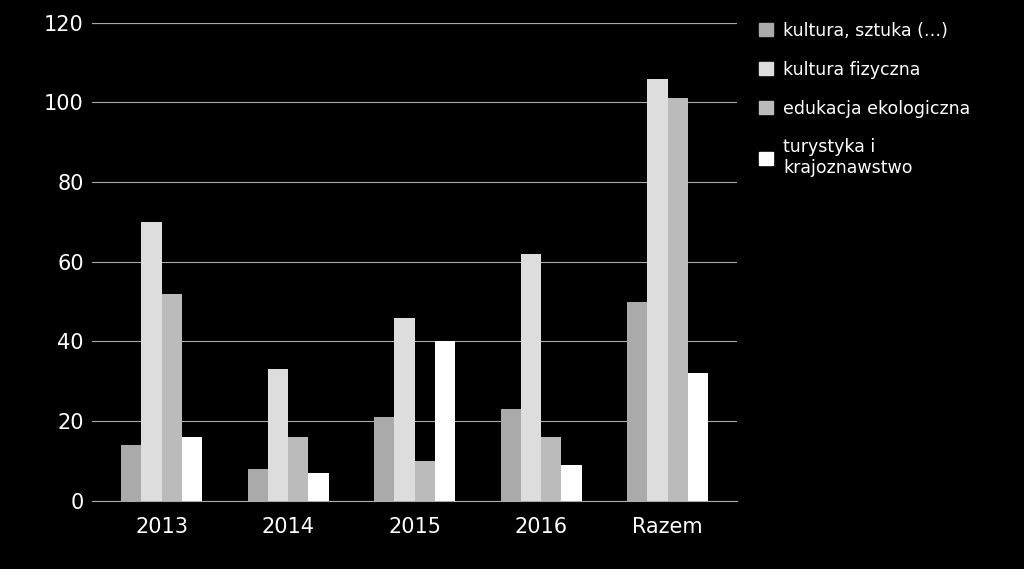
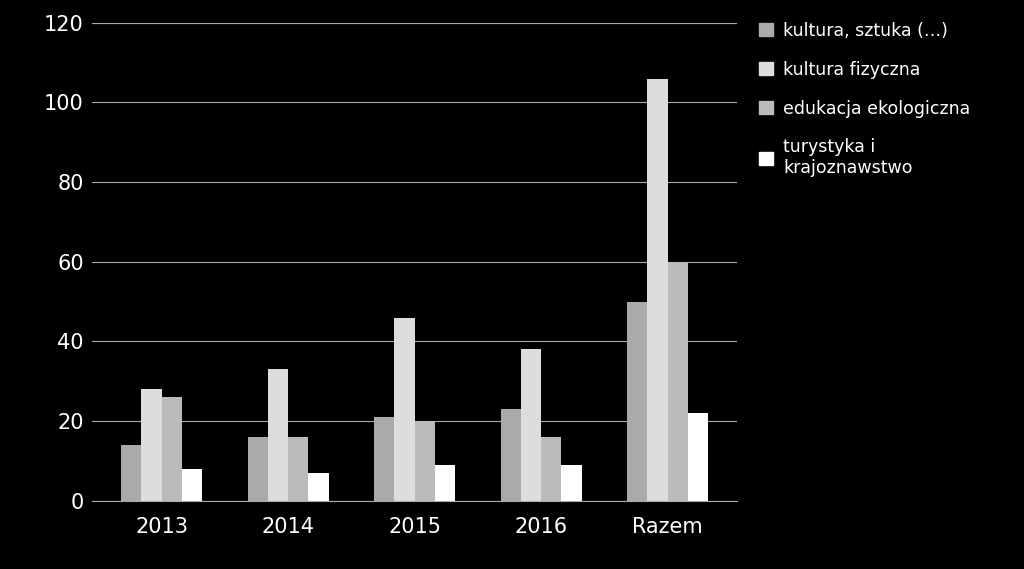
kultura fizyczna/2013: 70 -> 28
edukacja ekologiczna/2013: 52 -> 26
turystyka i krajoznawstwo/2013: 16 -> 8
kultura, sztuka (…)/2014: 8 -> 16
edukacja ekologiczna/2015: 10 -> 20
turystyka i krajoznawstwo/2015: 40 -> 9
kultura fizyczna/2016: 62 -> 38
edukacja ekologiczna/Razem: 101 -> 60
turystyka i krajoznawstwo/Razem: 32 -> 22
